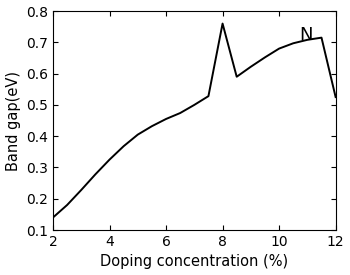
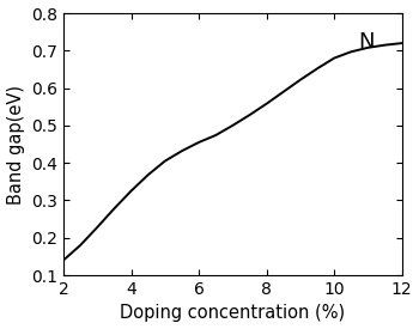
8: 0.760 -> 0.558
12: 0.525 -> 0.720
